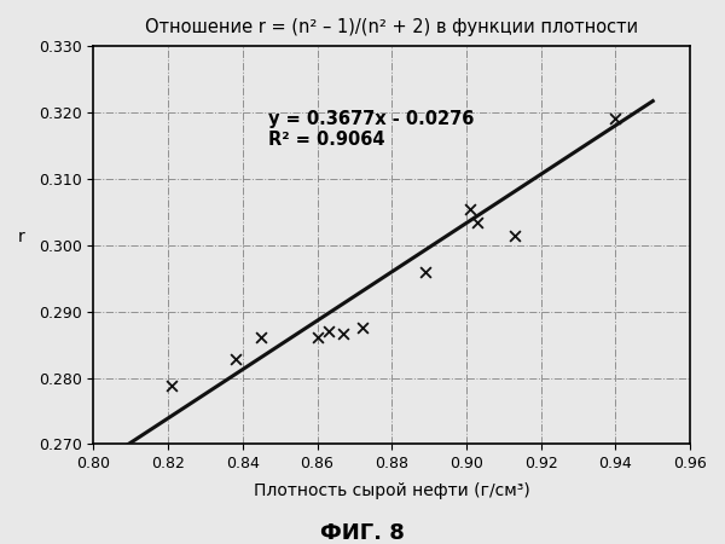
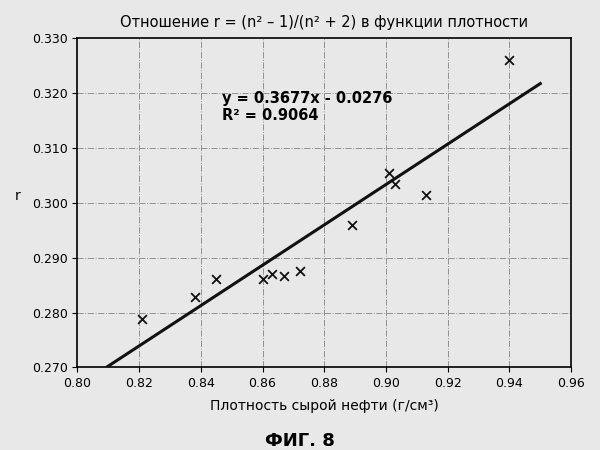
0.94: 0.3190 -> 0.3260
